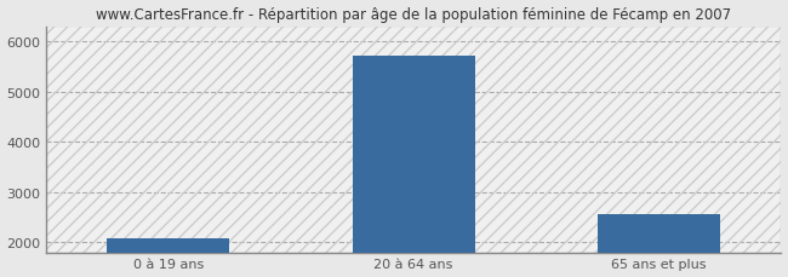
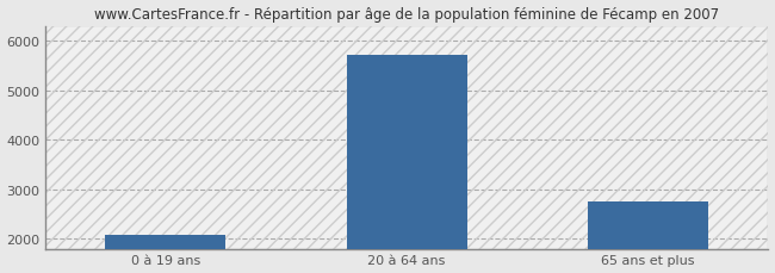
65 ans et plus: 2560 -> 2750
